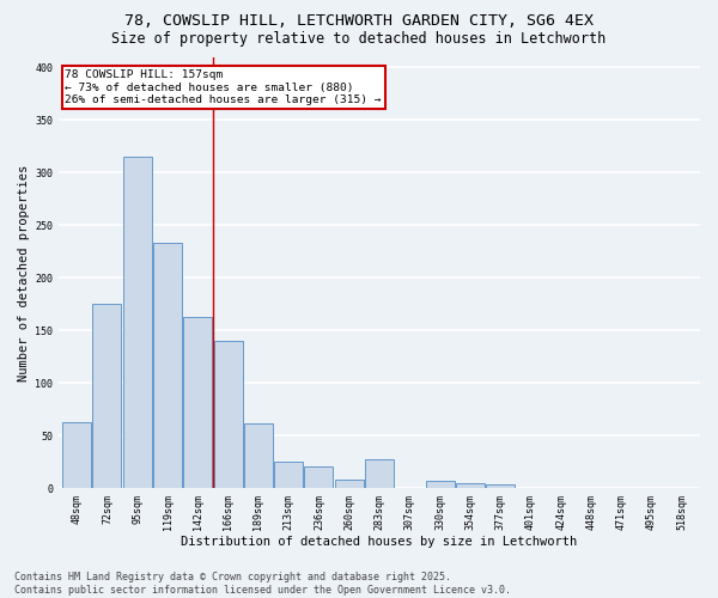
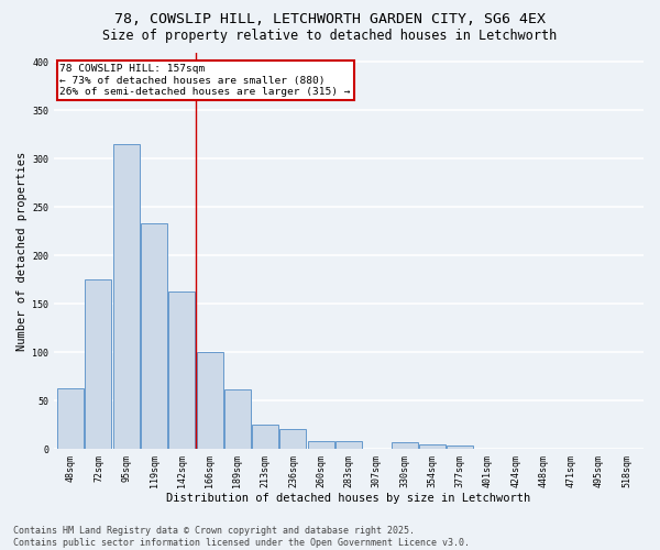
166sqm: 140 -> 101
283sqm: 28 -> 9
